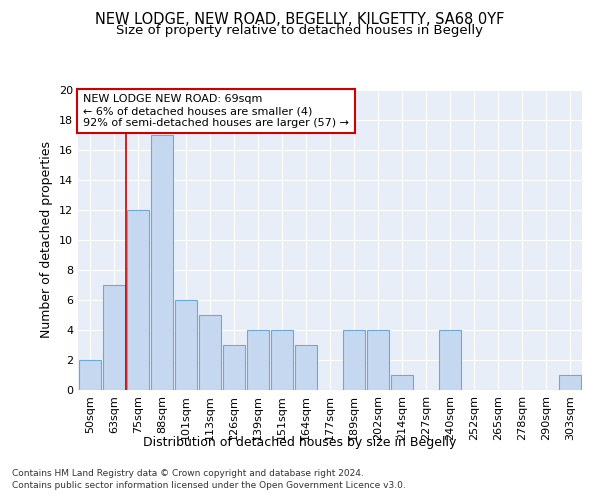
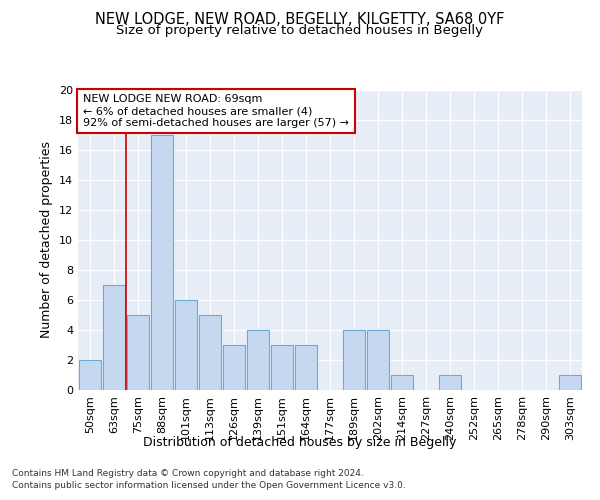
75sqm: 12 -> 5
151sqm: 4 -> 3
240sqm: 4 -> 1
